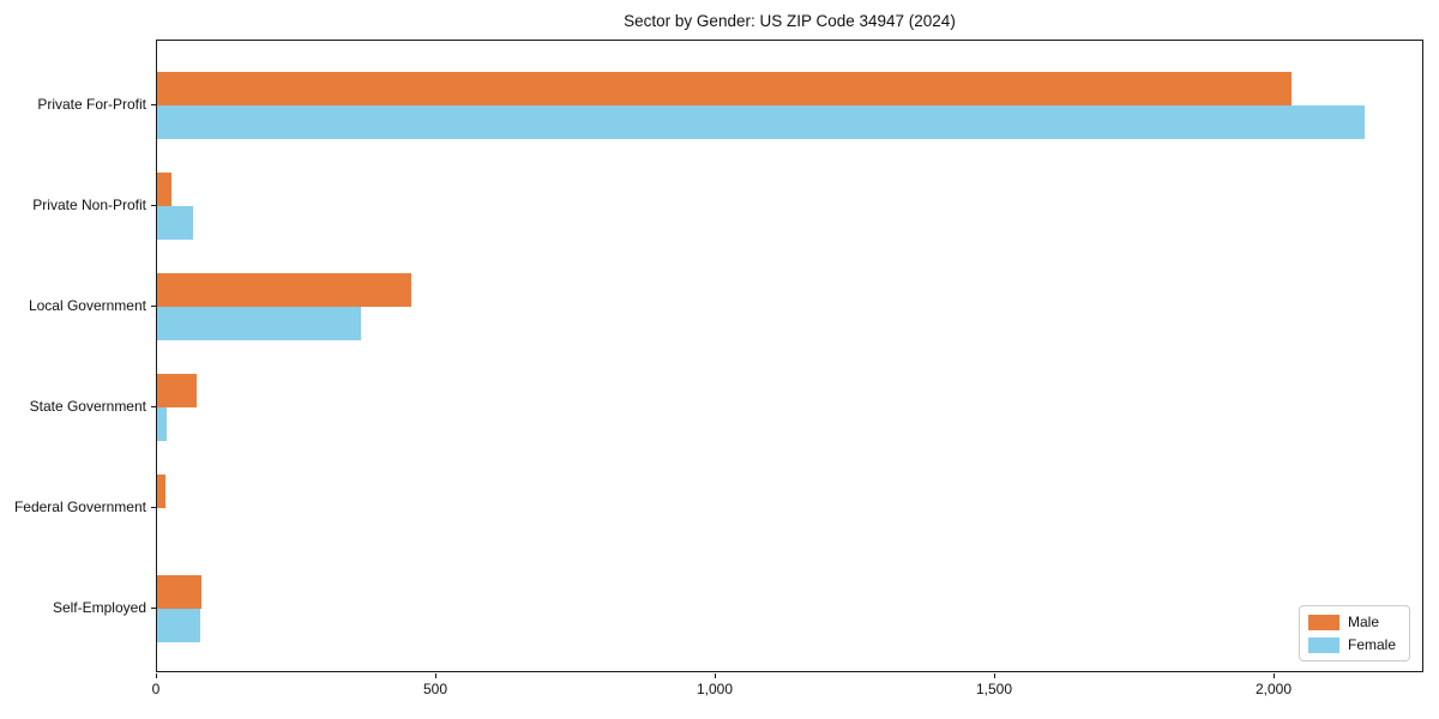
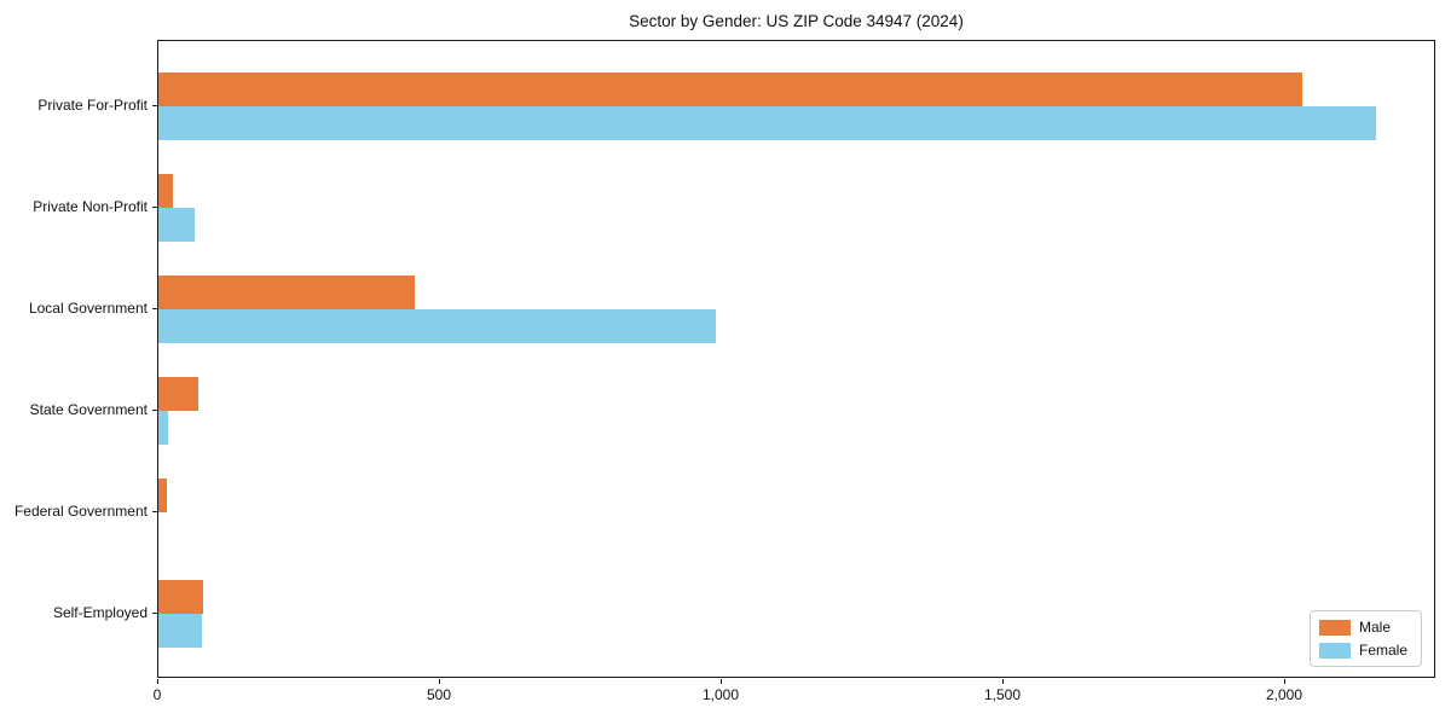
Female/Local Government: 360 -> 990
